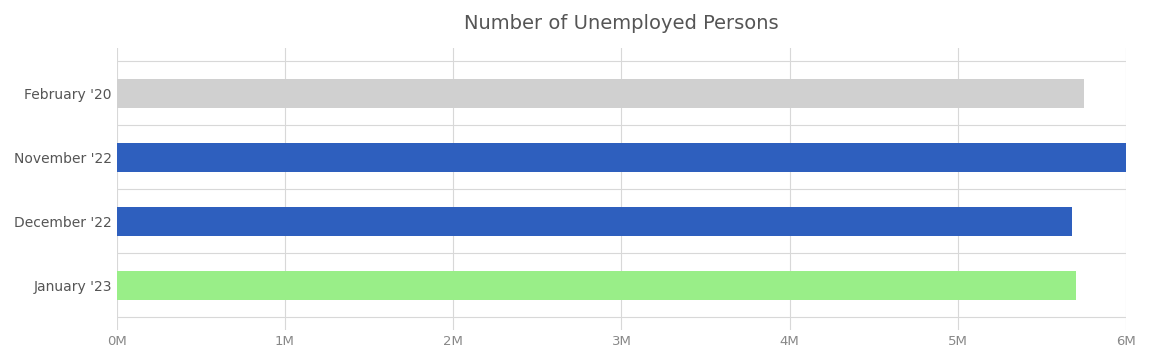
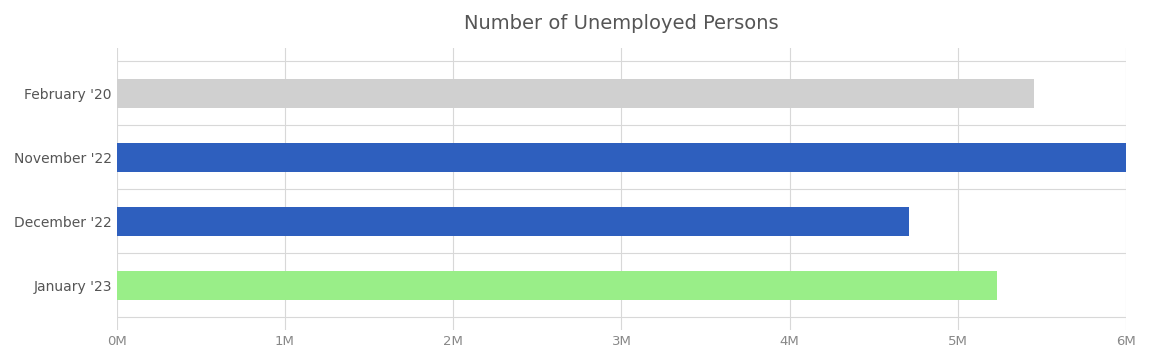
February '20: 5.75M -> 5.45M
December '22: 5.68M -> 4.71M
January '23: 5.70M -> 5.23M
